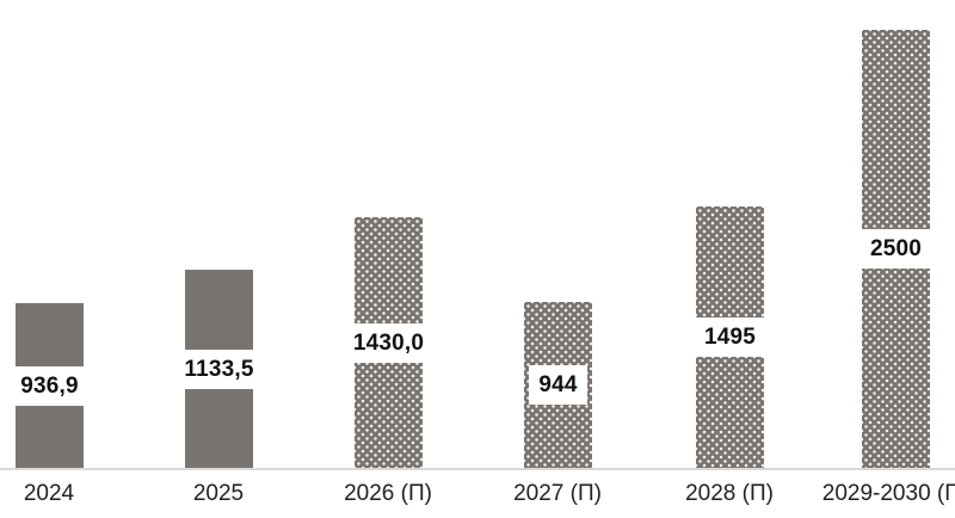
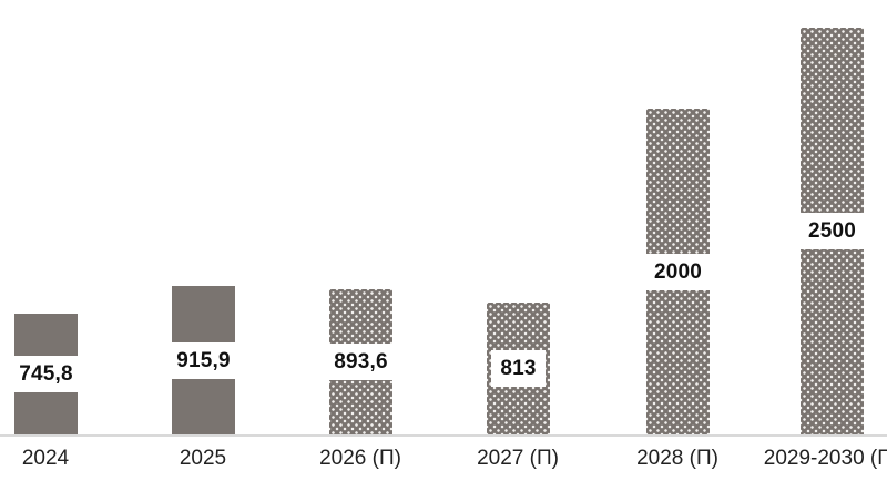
2024: 936,9 -> 745,8
2025: 1133,5 -> 915,9
2026 (П): 1430,0 -> 893,6
2027 (П): 944 -> 813
2028 (П): 1495 -> 2000
